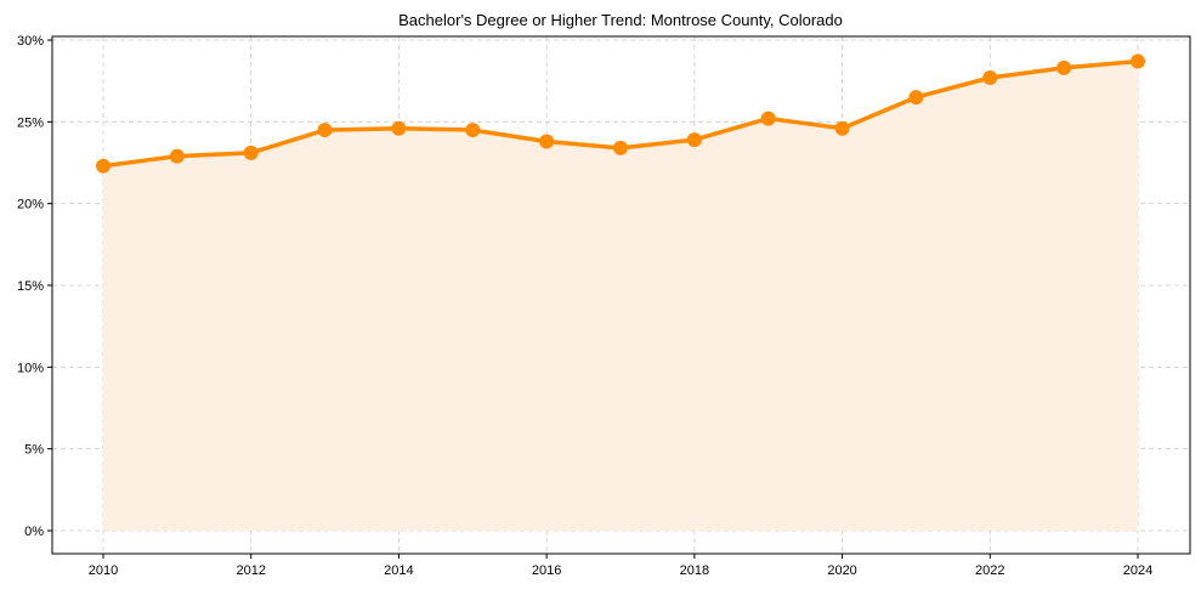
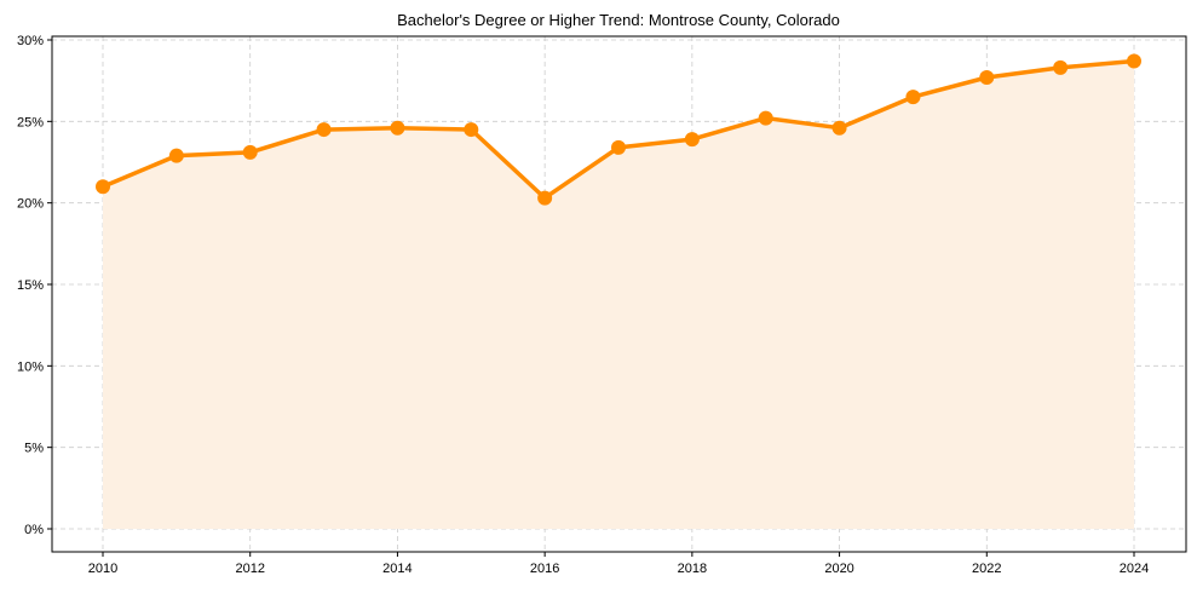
2010: 22.3% -> 21.0%
2016: 23.8% -> 20.3%
